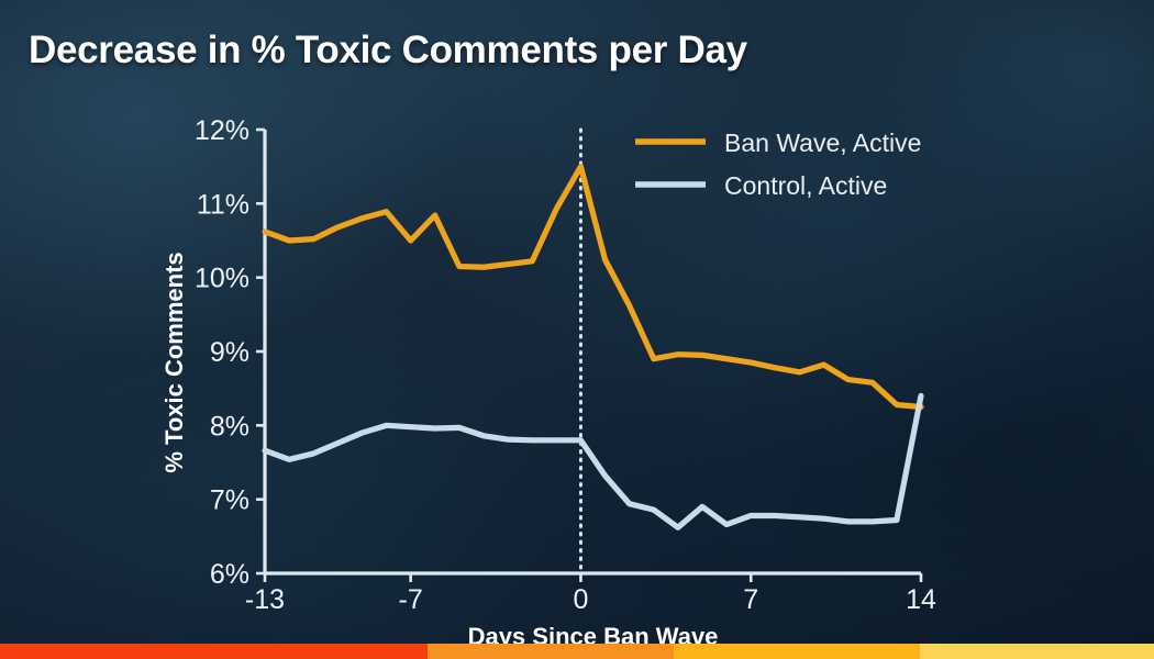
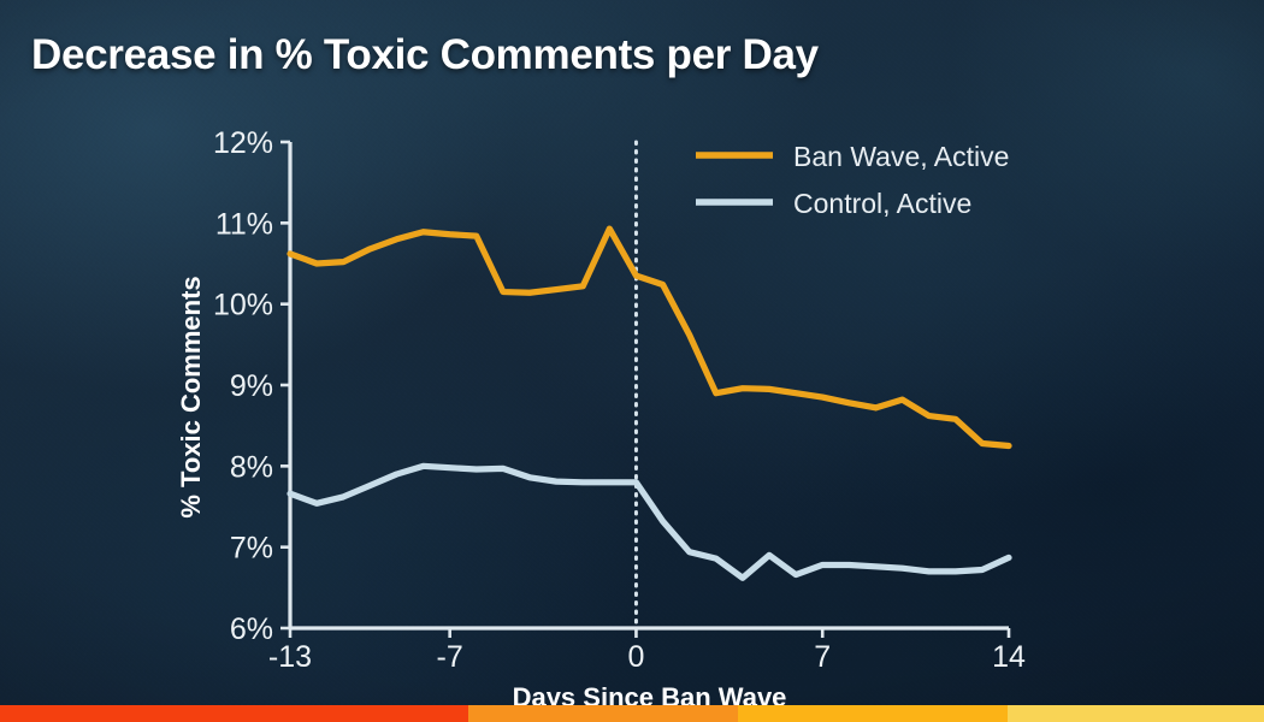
Ban Wave, Active/-7: 10.5% -> 10.9%
Ban Wave, Active/0: 11.5% -> 10.3%
Control, Active/14: 8.4% -> 6.9%
